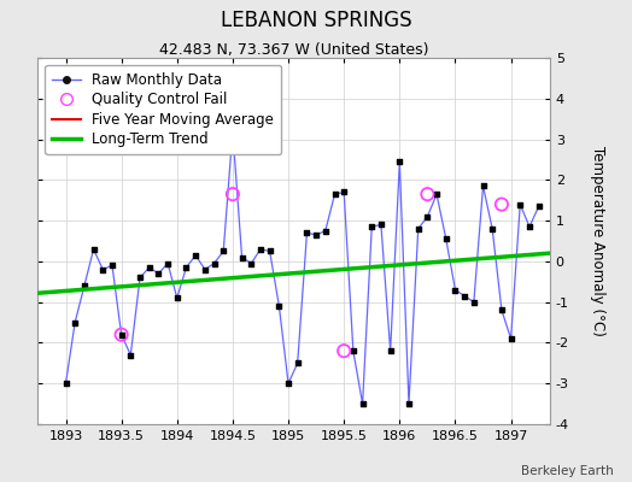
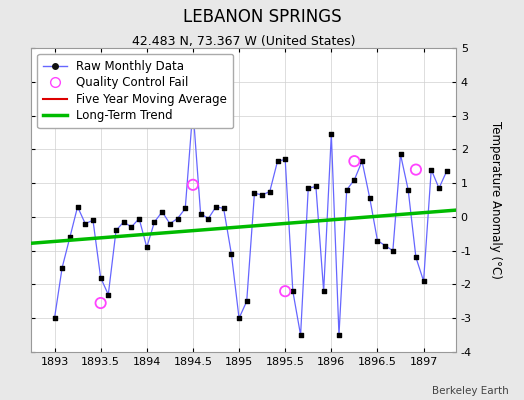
Quality Control Fail/1893.5: -1.80 -> -2.55
Quality Control Fail/1894.5: 1.65 -> 0.95
